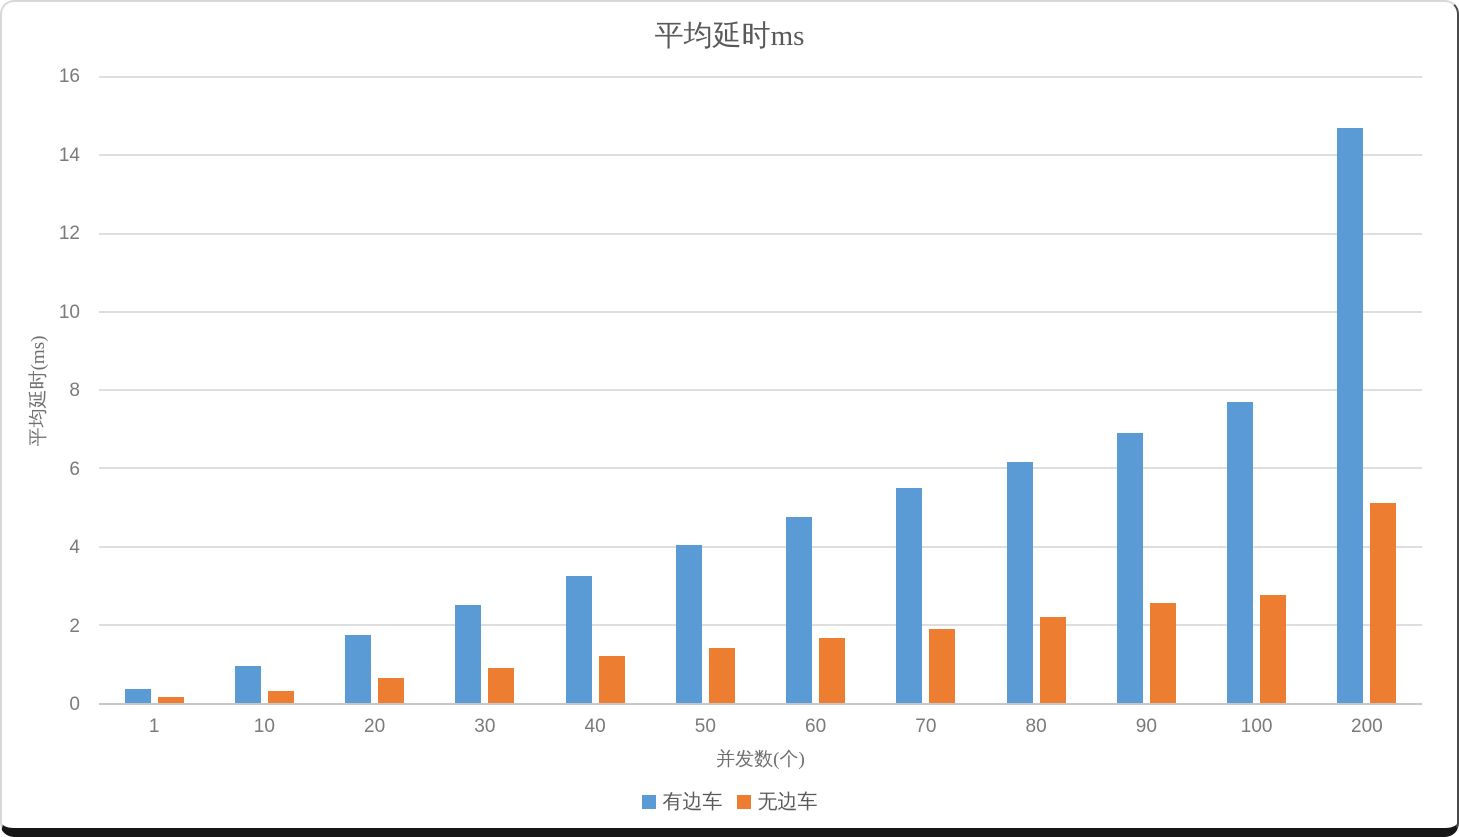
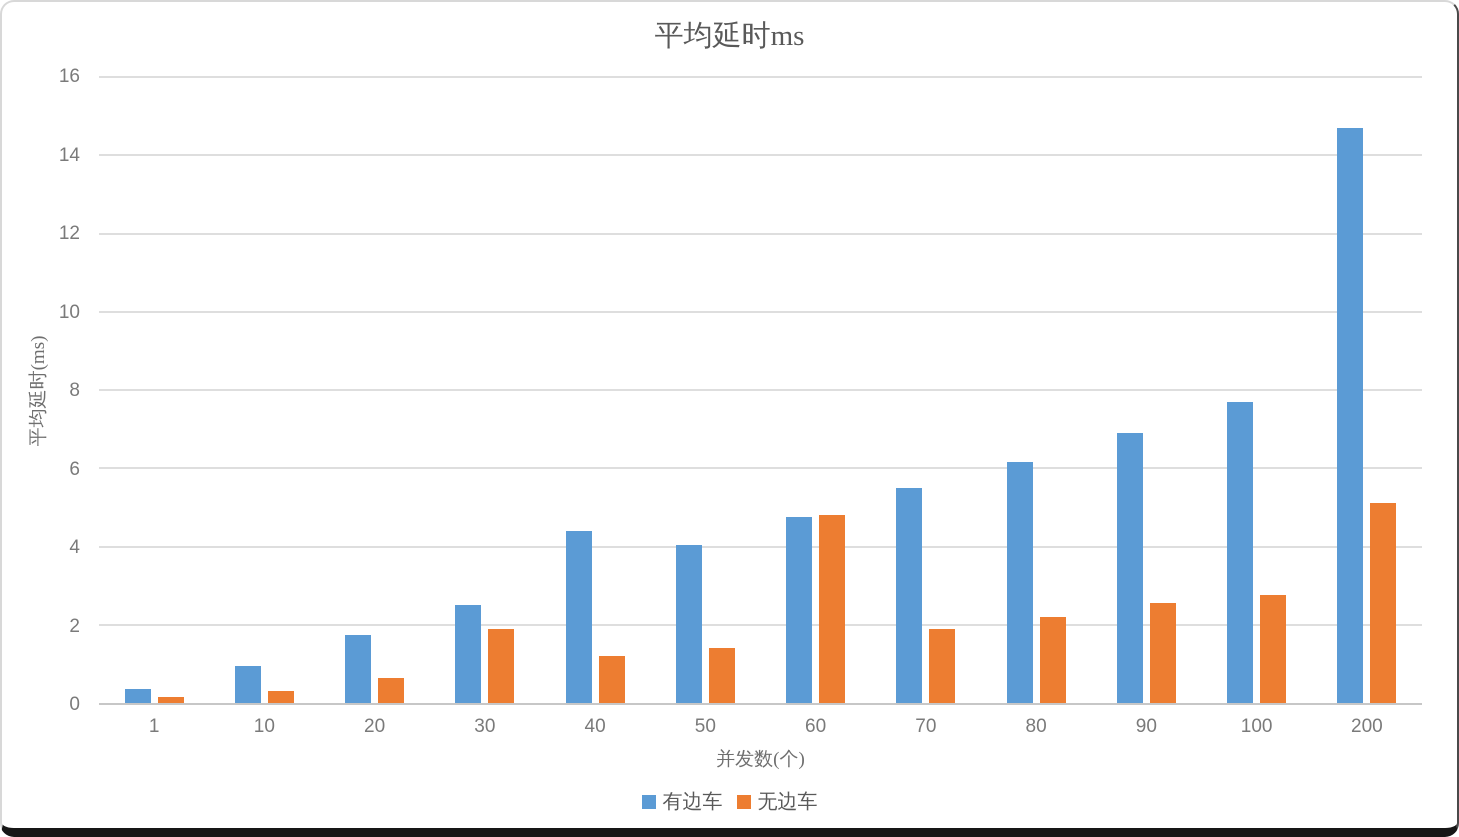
无边车/30: 0.9 -> 1.9
有边车/40: 3.2 -> 4.4
无边车/60: 1.6 -> 4.8
